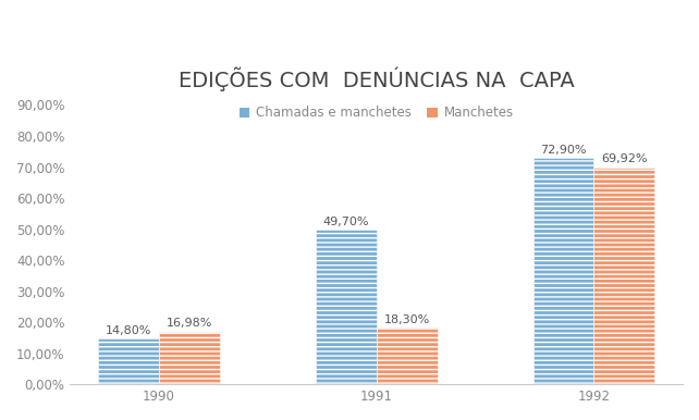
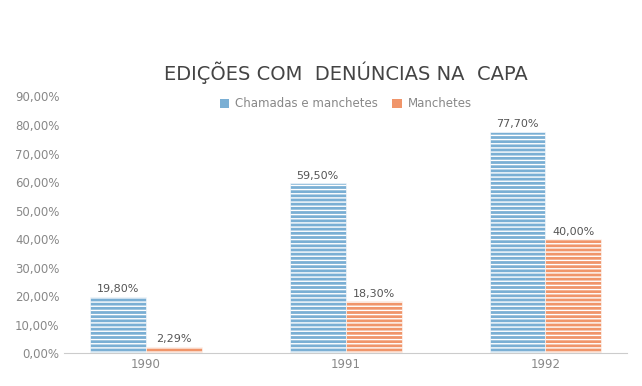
Chamadas e manchetes/1990: 14,80% -> 19,80%
Manchetes/1990: 16,98% -> 2,29%
Chamadas e manchetes/1991: 49,70% -> 59,50%
Chamadas e manchetes/1992: 72,90% -> 77,70%
Manchetes/1992: 69,92% -> 40,00%
